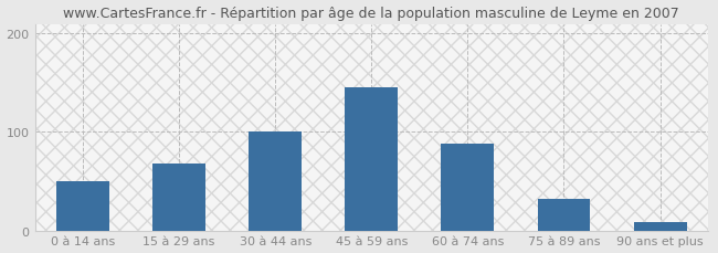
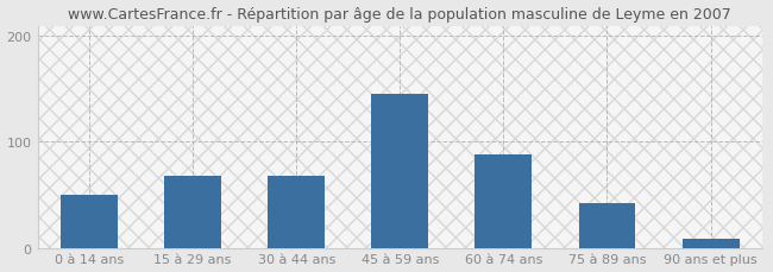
30 à 44 ans: 100 -> 68
75 à 89 ans: 32 -> 42
